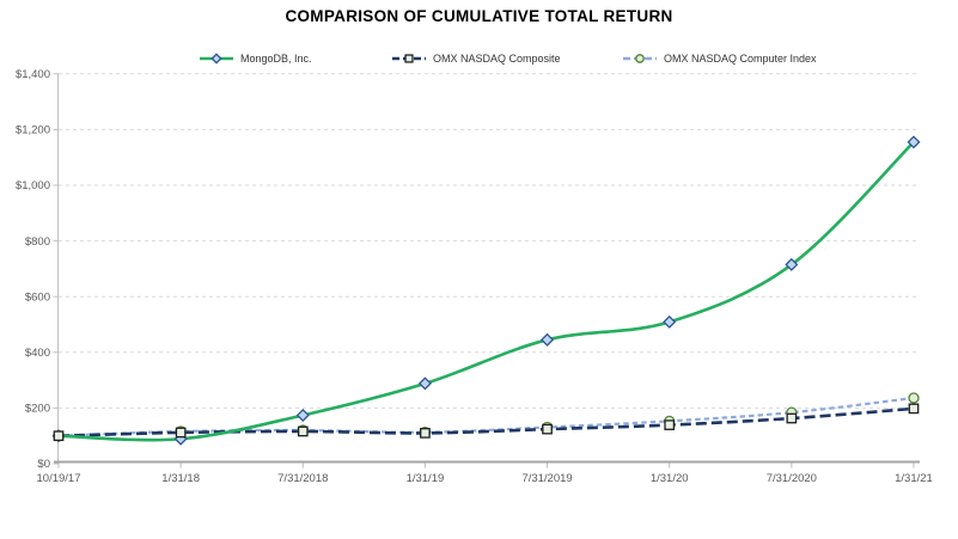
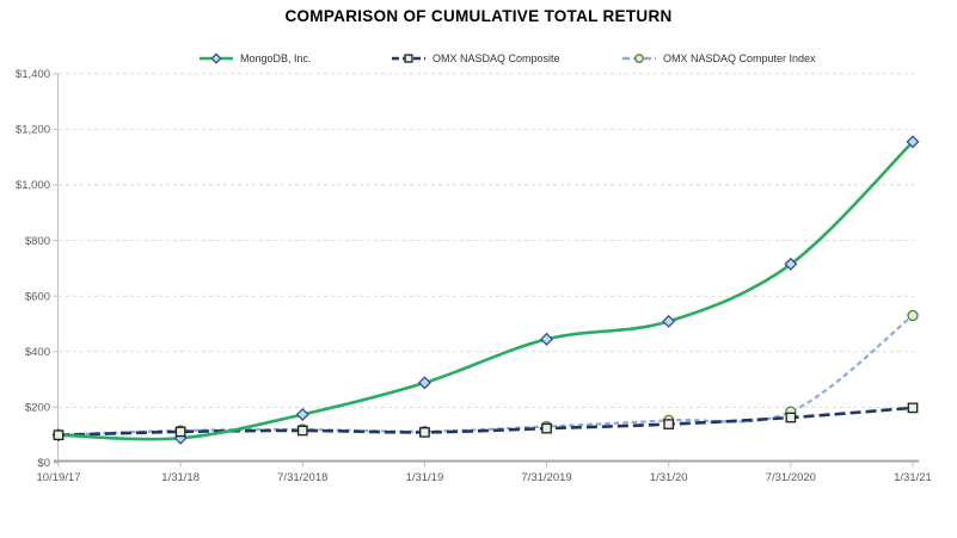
OMX NASDAQ Computer Index/1/31/21: $240 -> $530
